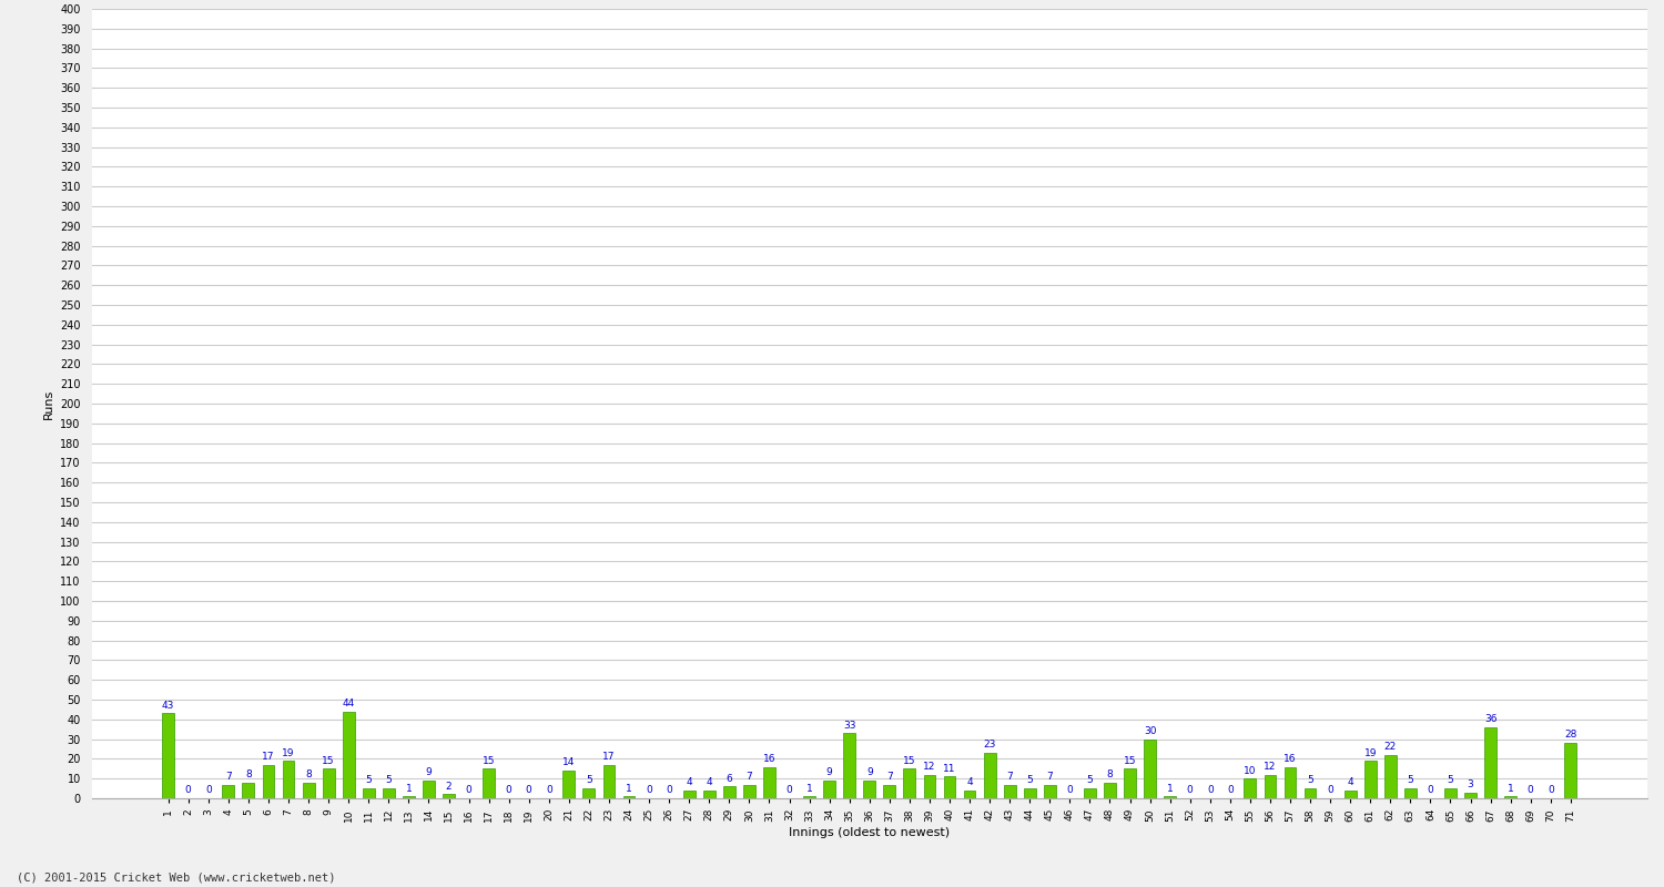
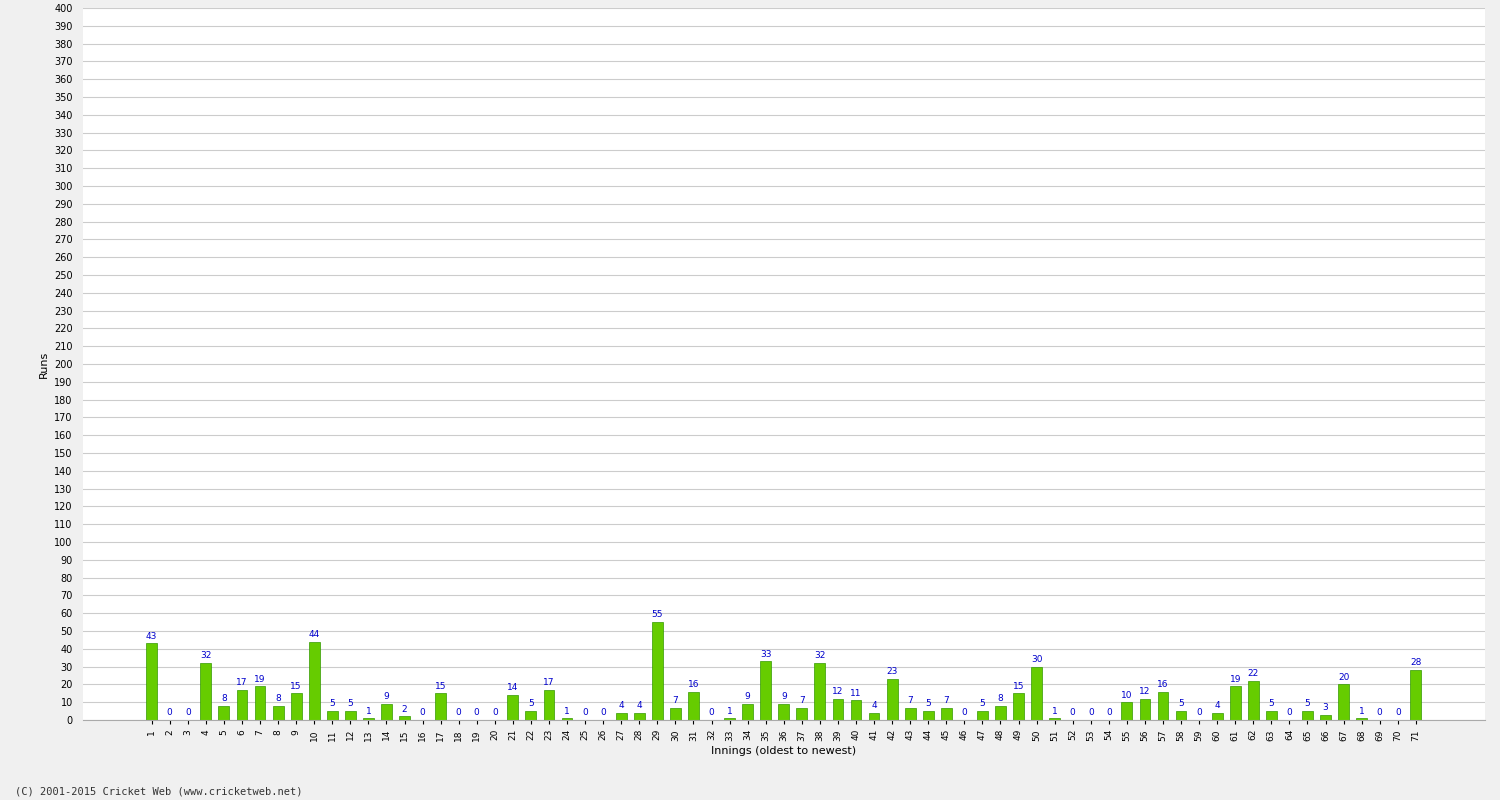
4: 7 -> 32
29: 6 -> 55
38: 15 -> 32
67: 36 -> 20
